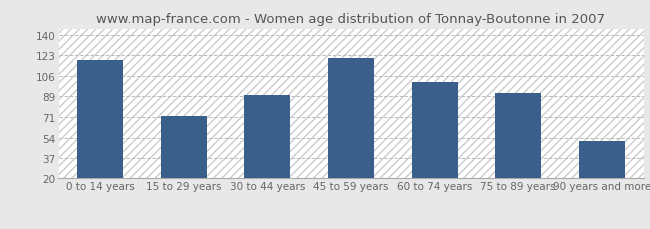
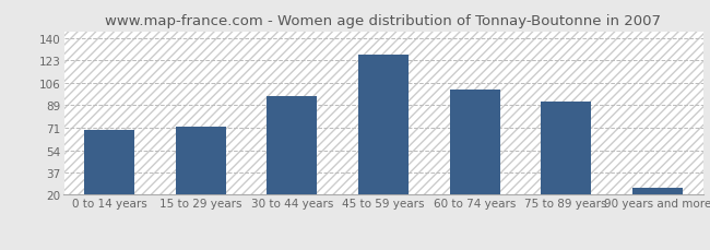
0 to 14 years: 119 -> 70
30 to 44 years: 90 -> 96
45 to 59 years: 121 -> 127
90 years and more: 51 -> 25
